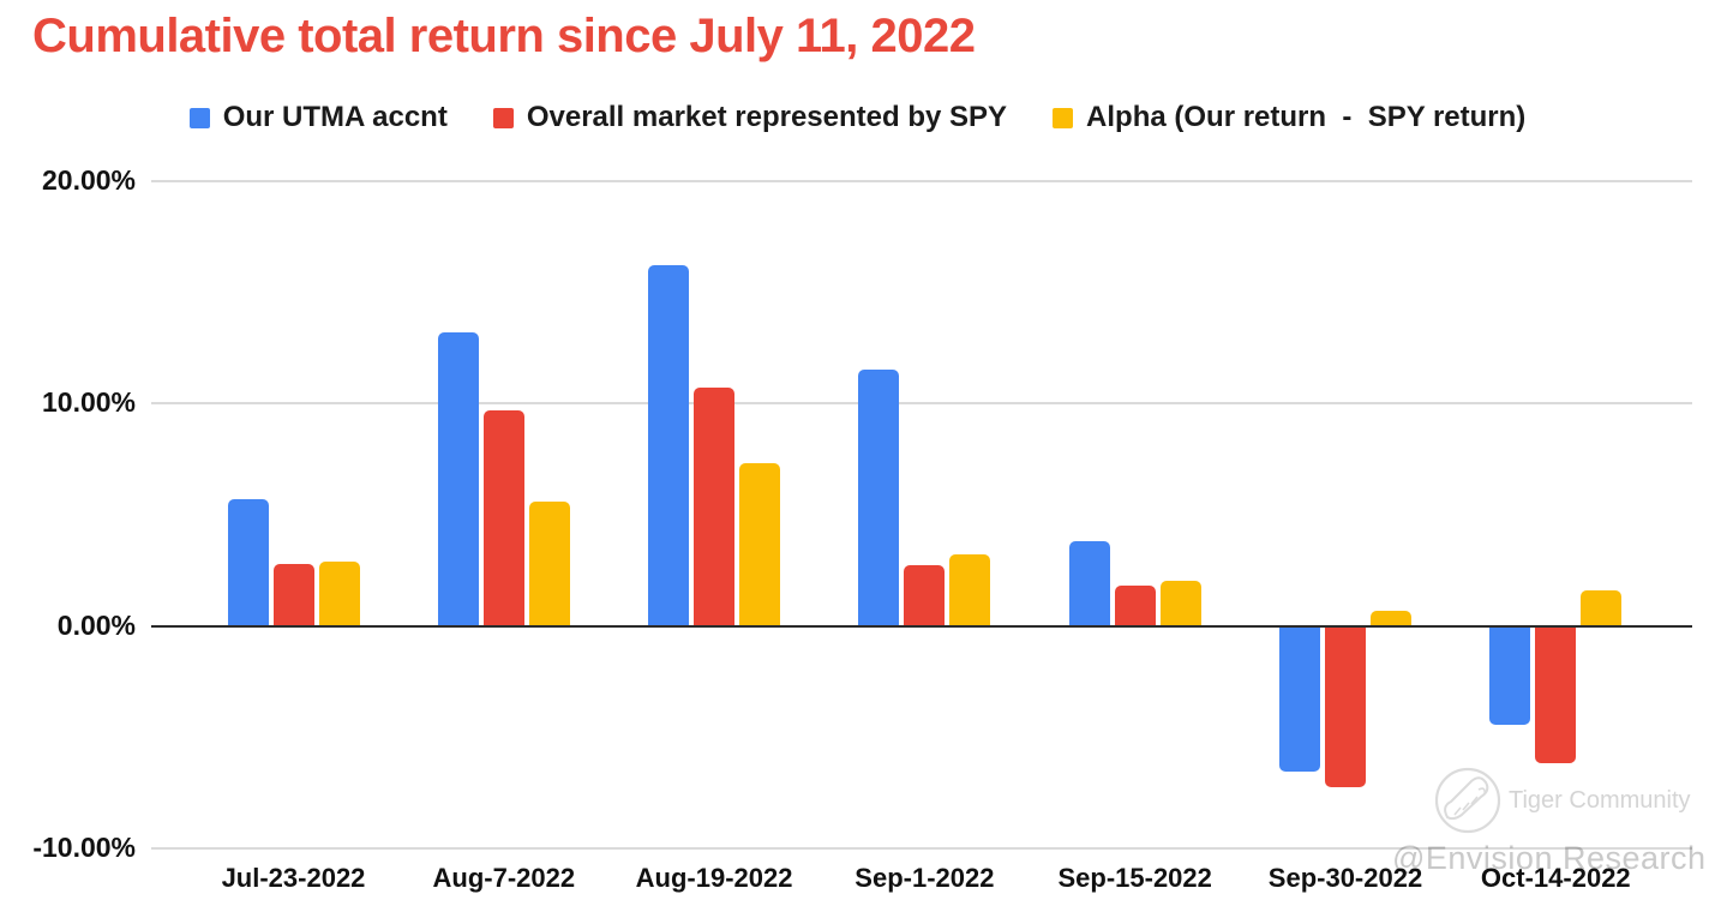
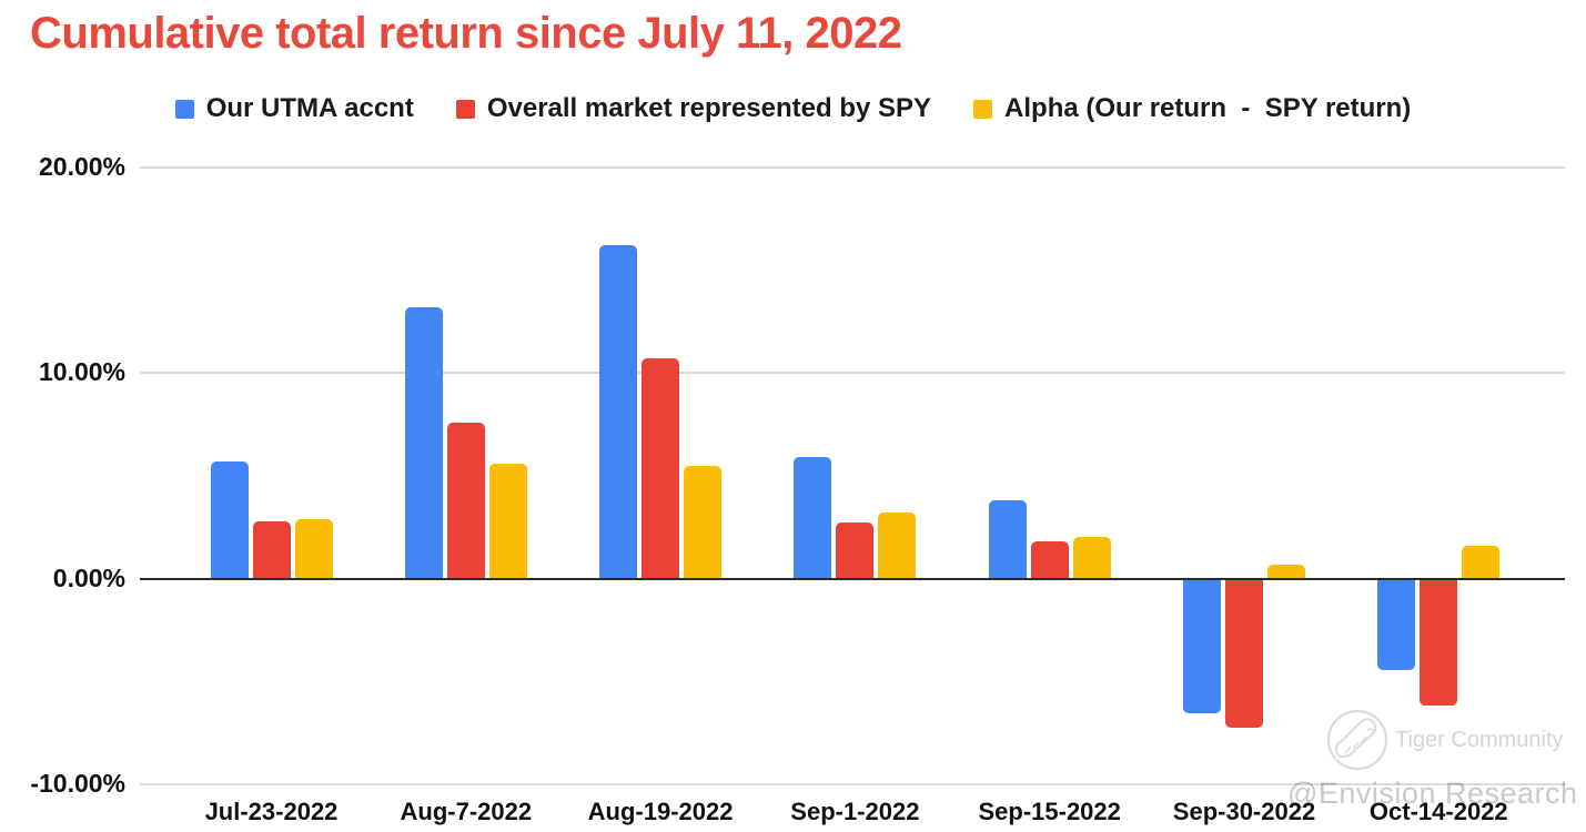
Overall market represented by SPY/Aug-7-2022: 9.7% -> 7.6%
Alpha (Our return - SPY return)/Aug-19-2022: 7.3% -> 5.5%
Our UTMA accnt/Sep-1-2022: 11.5% -> 5.9%
